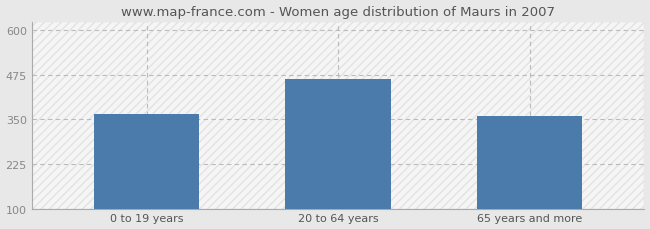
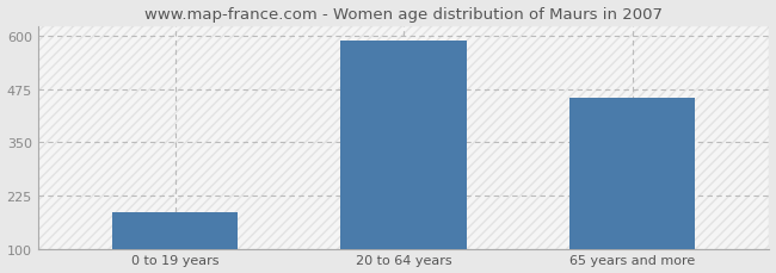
0 to 19 years: 365 -> 185
20 to 64 years: 465 -> 590
65 years and more: 360 -> 455
